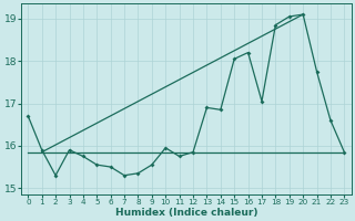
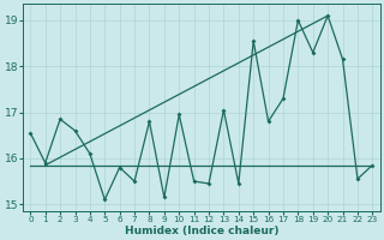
0: 16.70 -> 16.55
2: 15.30 -> 16.85
3: 15.90 -> 16.60
4: 15.75 -> 16.10
5: 15.55 -> 15.10
6: 15.50 -> 15.80
7: 15.30 -> 15.50
8: 15.35 -> 16.80
9: 15.55 -> 15.15
10: 15.95 -> 16.95
11: 15.75 -> 15.50
12: 15.85 -> 15.45
13: 16.90 -> 17.05
14: 16.85 -> 15.45
15: 18.05 -> 18.55
16: 18.20 -> 16.80
17: 17.05 -> 17.30
18: 18.85 -> 19.00
19: 19.05 -> 18.30
21: 17.75 -> 18.15
22: 16.60 -> 15.55
